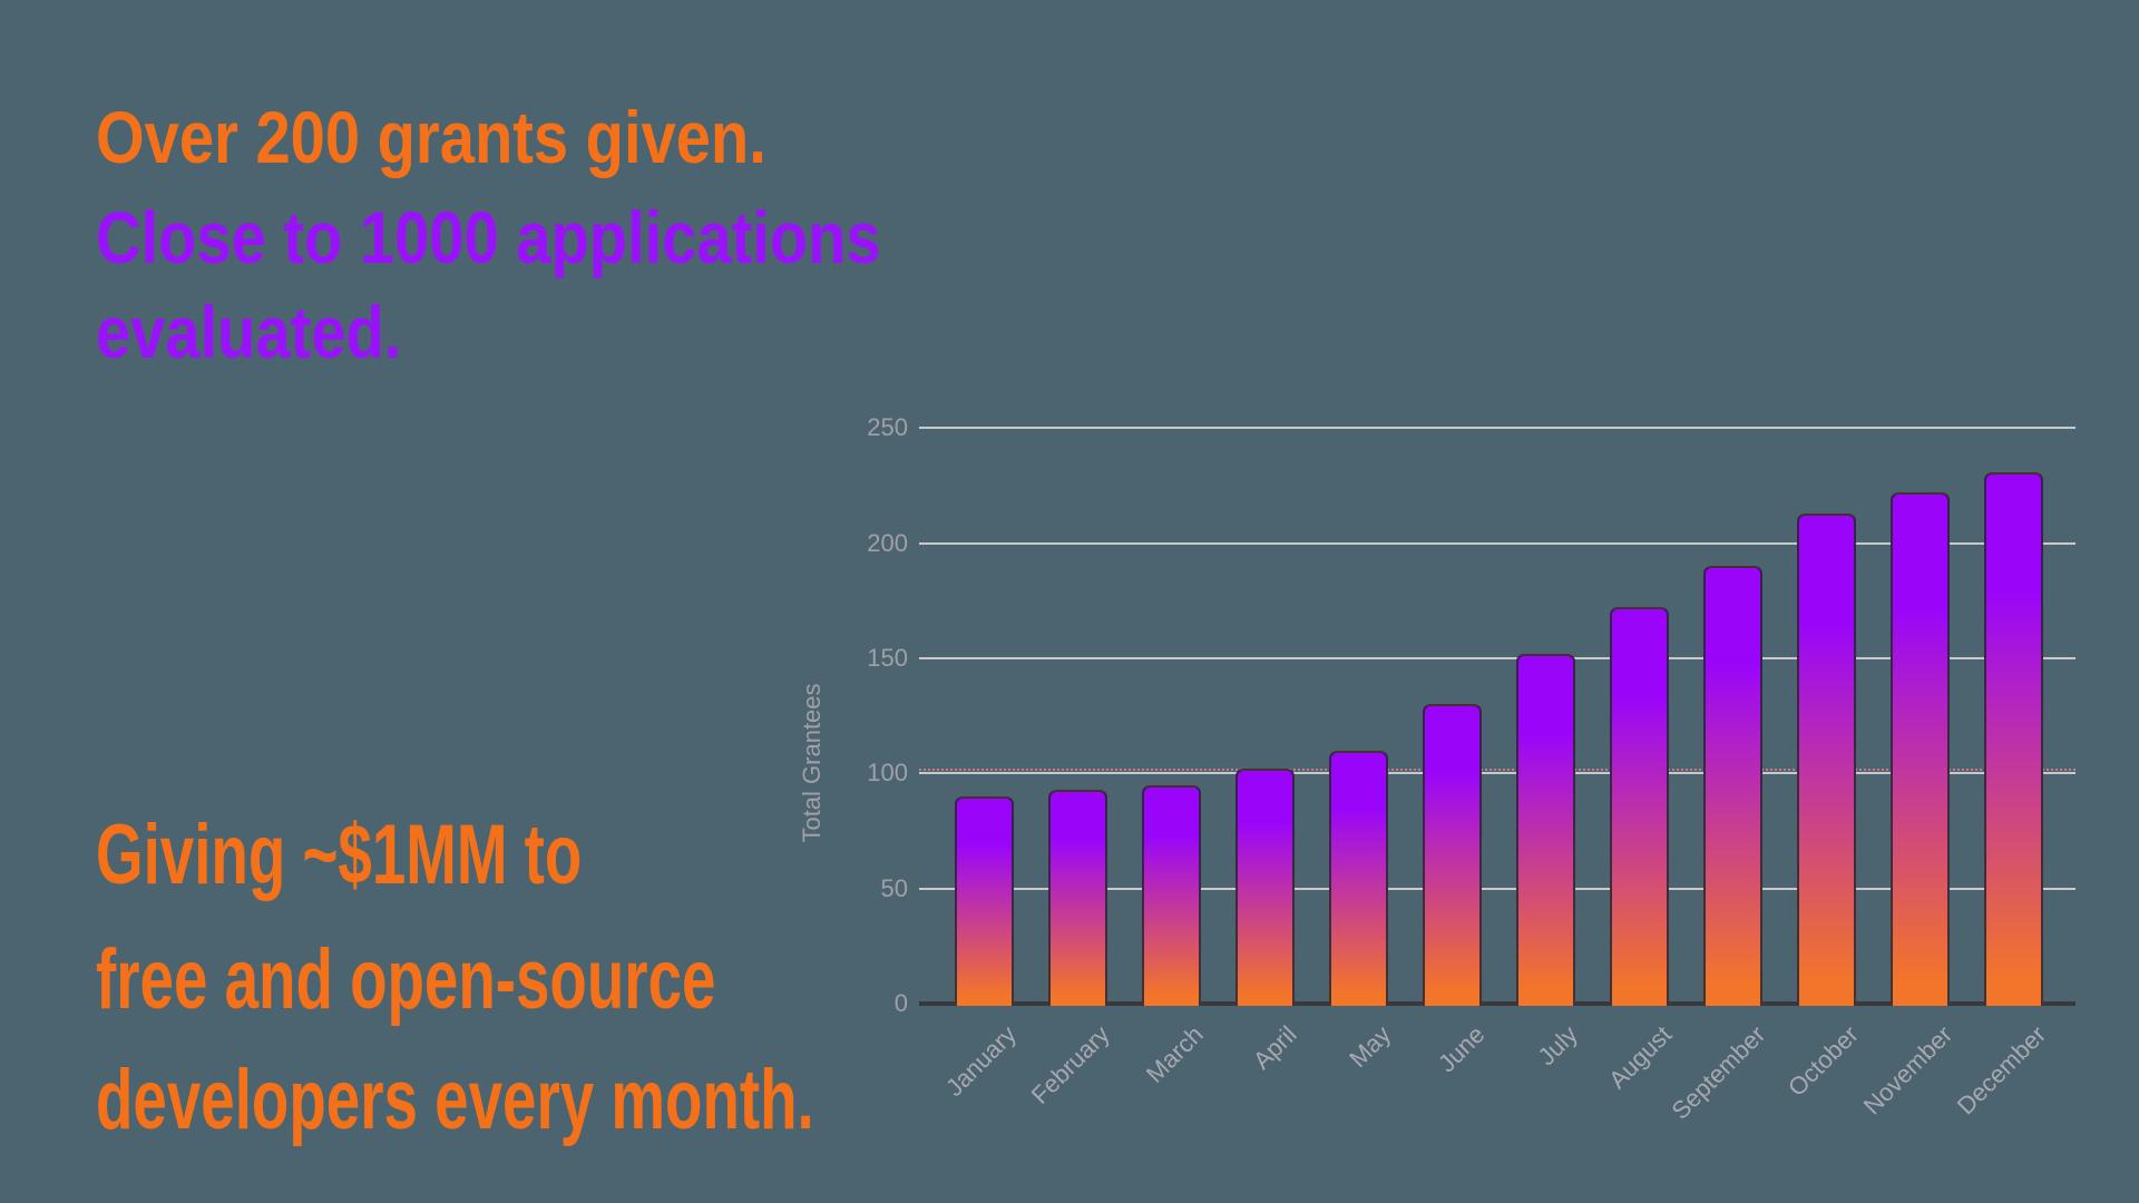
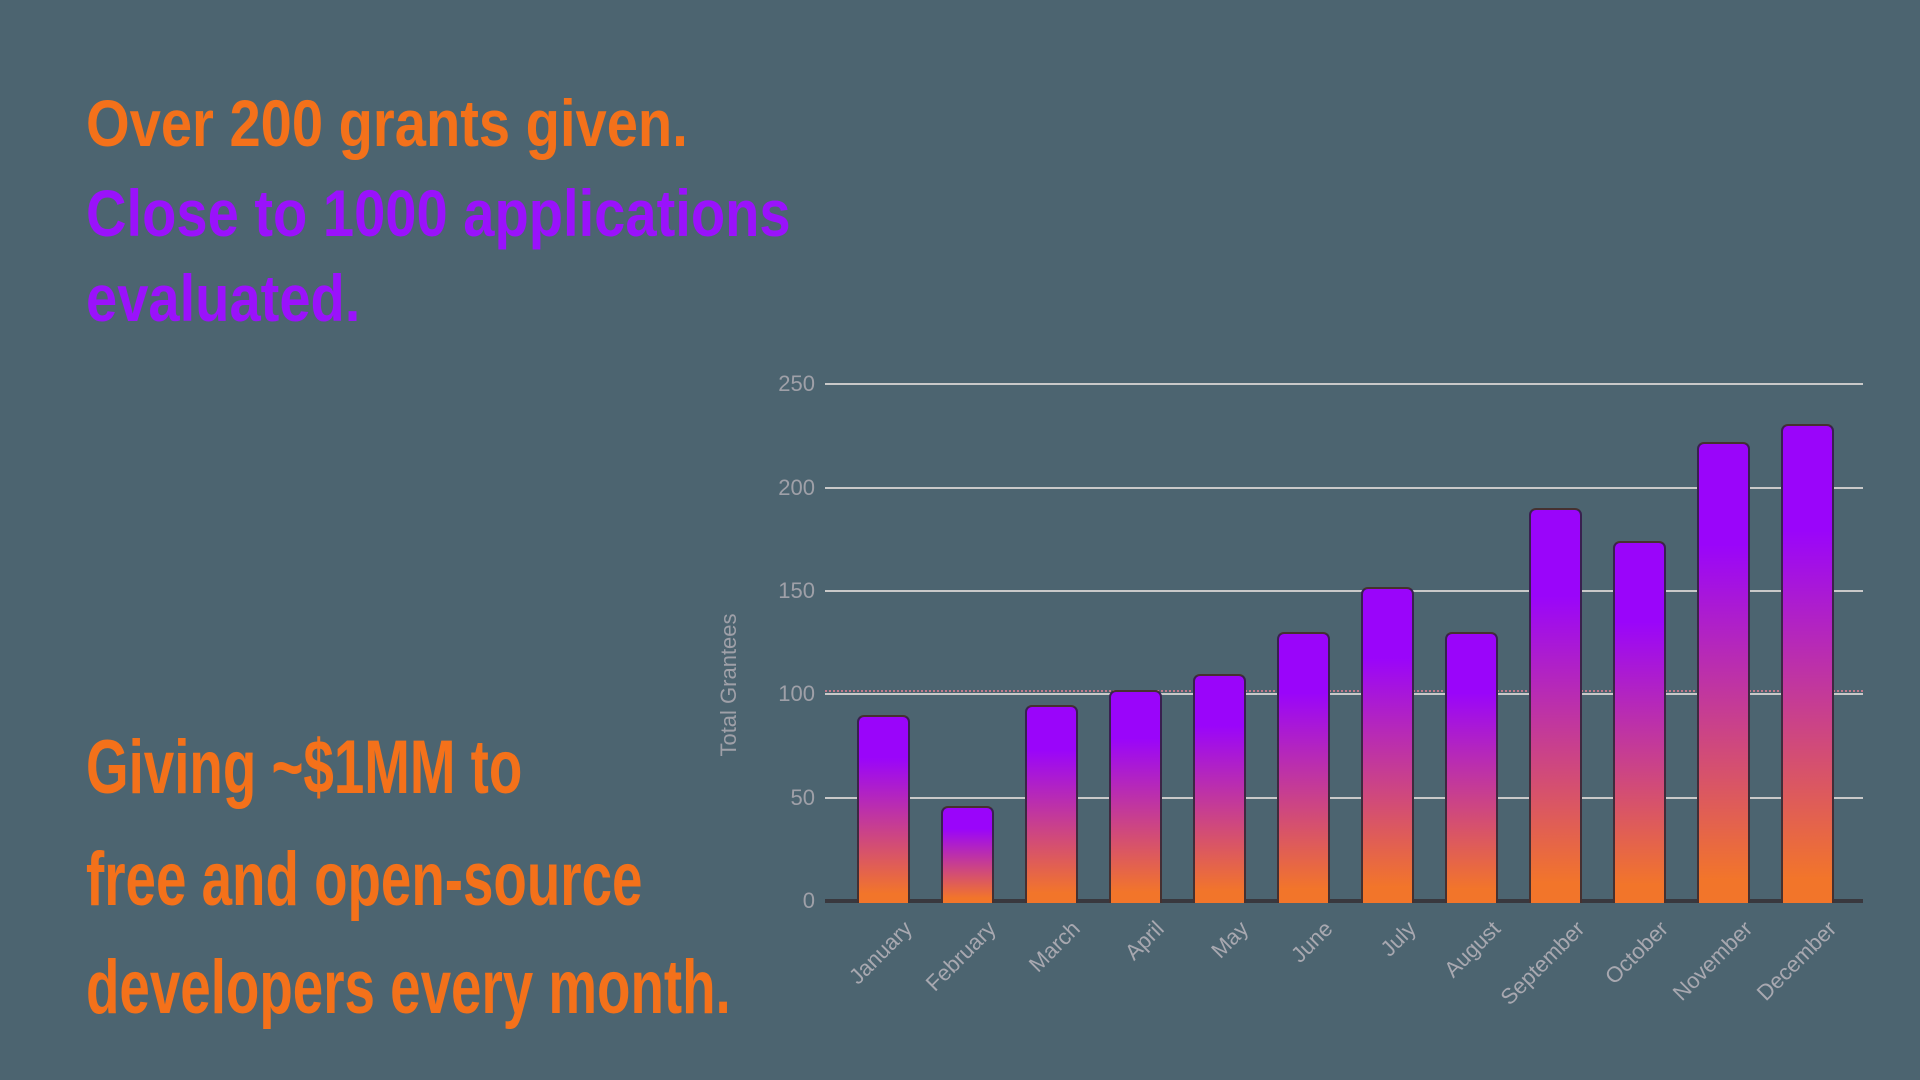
February: 93 -> 46
August: 172 -> 130
October: 213 -> 174
